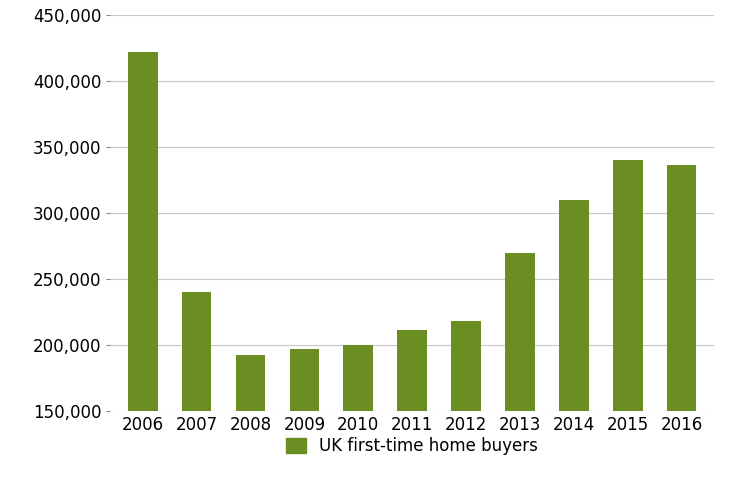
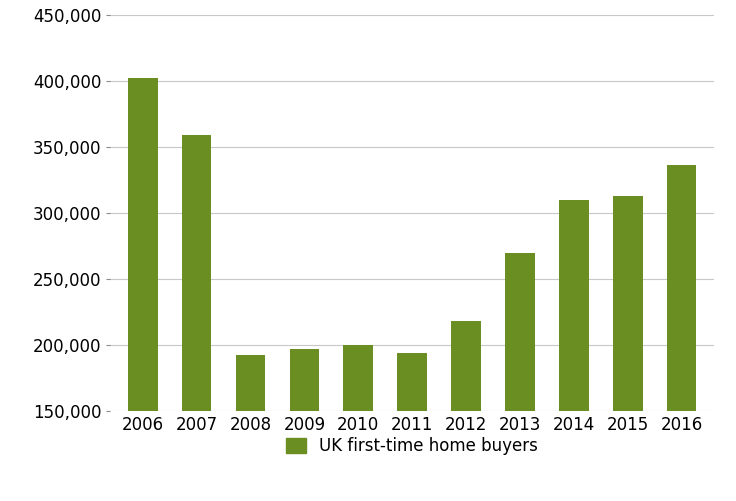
2006: 422,000 -> 402,000
2007: 240,000 -> 359,000
2011: 211,000 -> 194,000
2015: 340,000 -> 313,000
